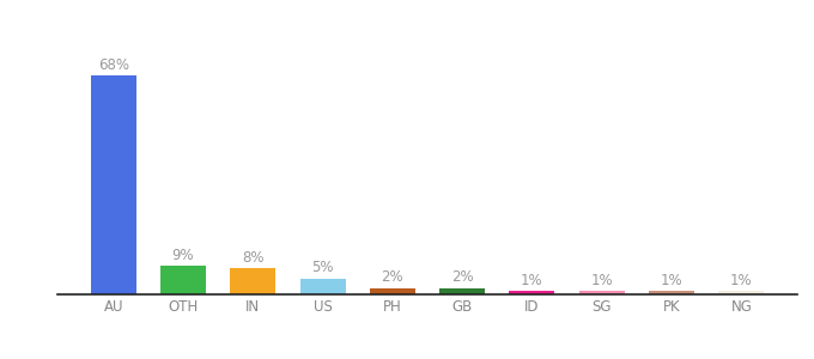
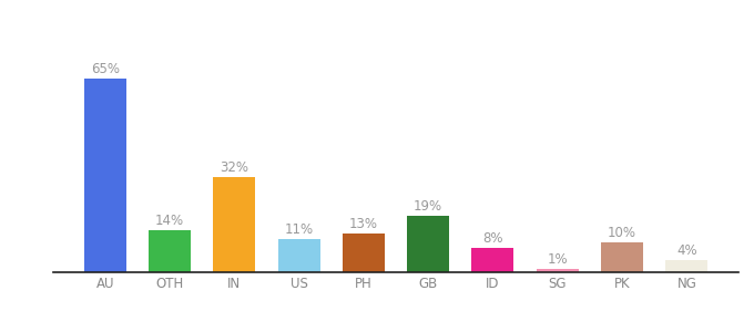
AU: 68% -> 65%
OTH: 9% -> 14%
IN: 8% -> 32%
US: 5% -> 11%
PH: 2% -> 13%
GB: 2% -> 19%
ID: 1% -> 8%
PK: 1% -> 10%
NG: 1% -> 4%
